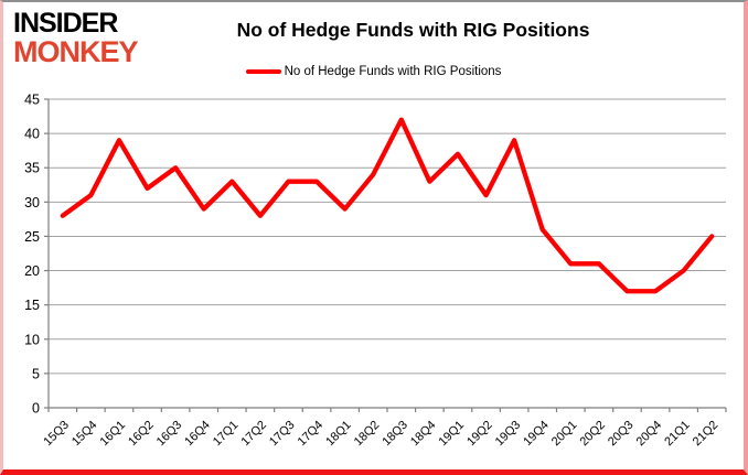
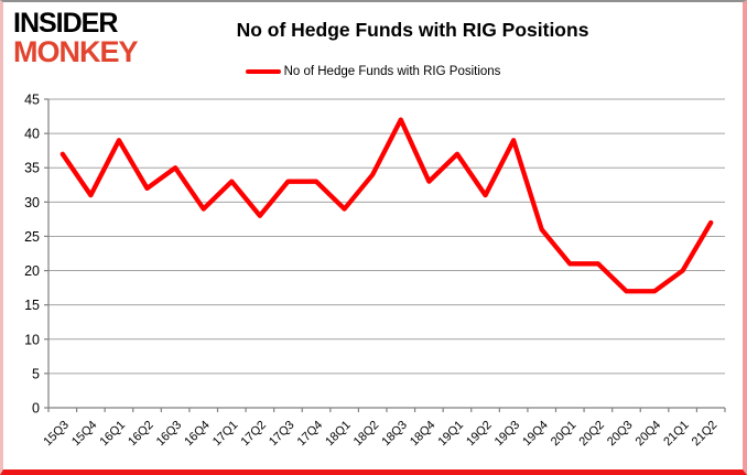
15Q3: 28 -> 37
21Q2: 25 -> 27
